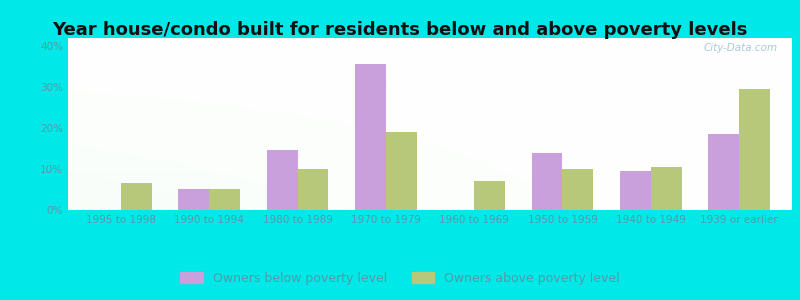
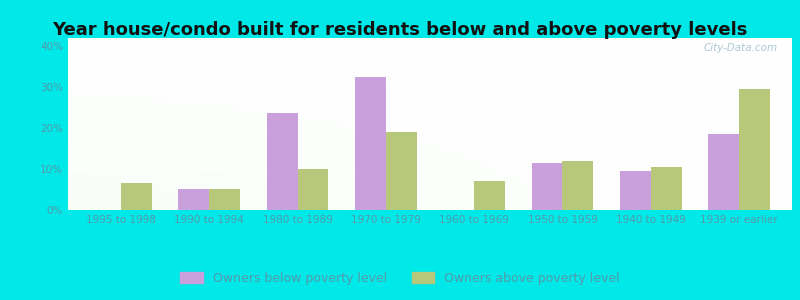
Owners below poverty level/1980 to 1989: 14.5% -> 23.5%
Owners below poverty level/1970 to 1979: 35.5% -> 32.5%
Owners below poverty level/1950 to 1959: 14.0% -> 11.5%
Owners above poverty level/1950 to 1959: 10.0% -> 12.0%
